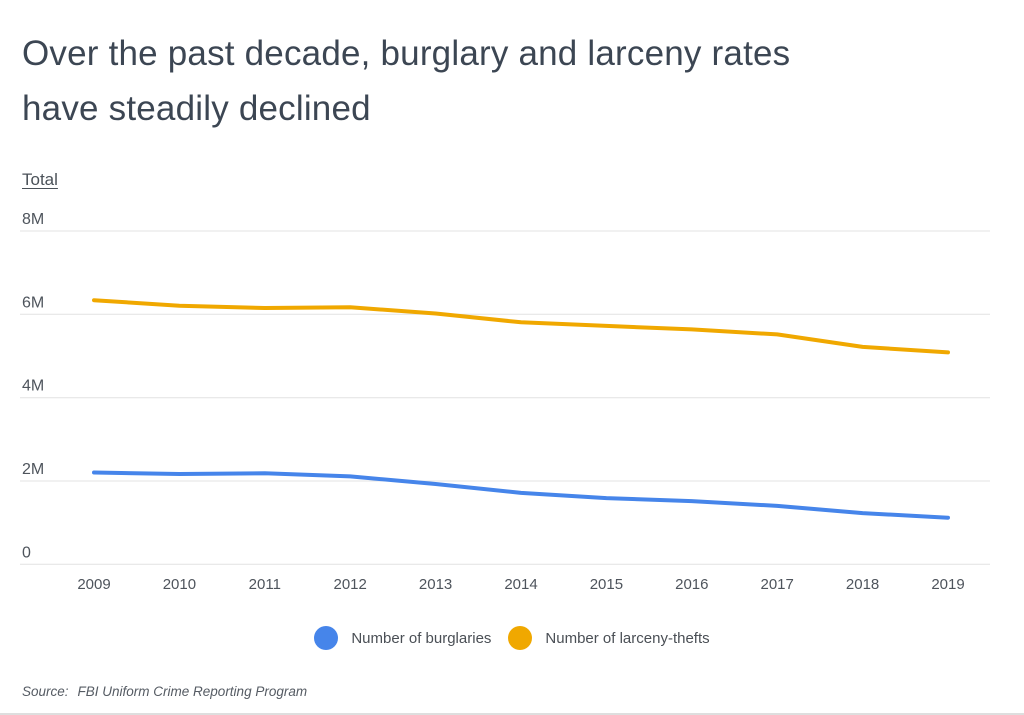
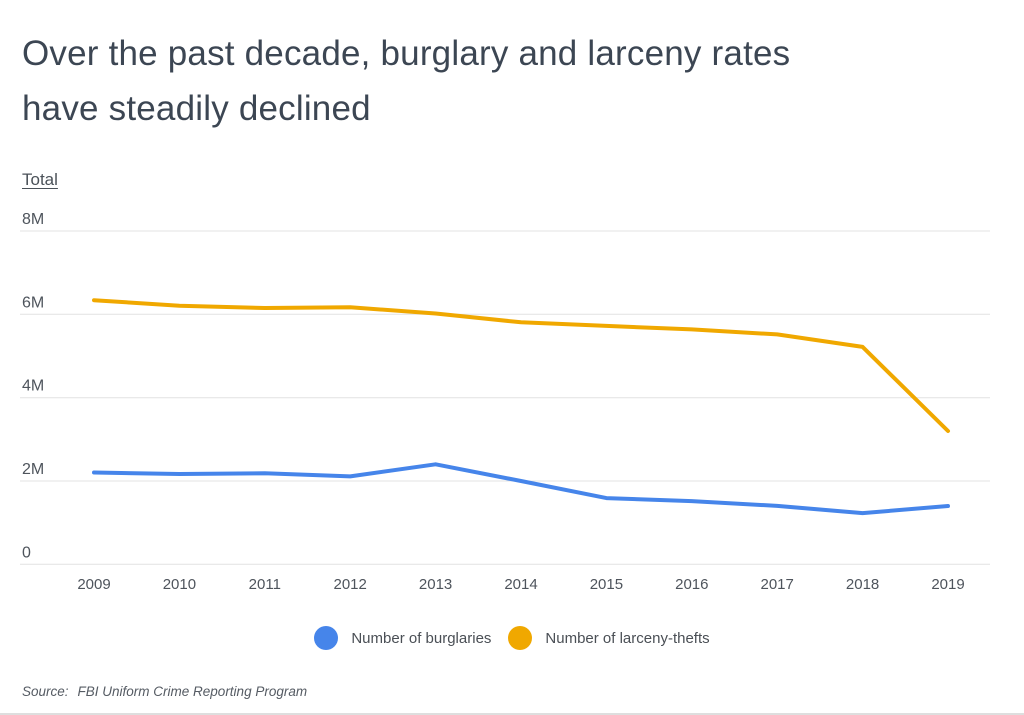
Number of burglaries/2013: 1.9M -> 2.4M
Number of burglaries/2014: 1.7M -> 2.0M
Number of burglaries/2019: 1.1M -> 1.4M
Number of larceny-thefts/2019: 5.1M -> 3.2M
